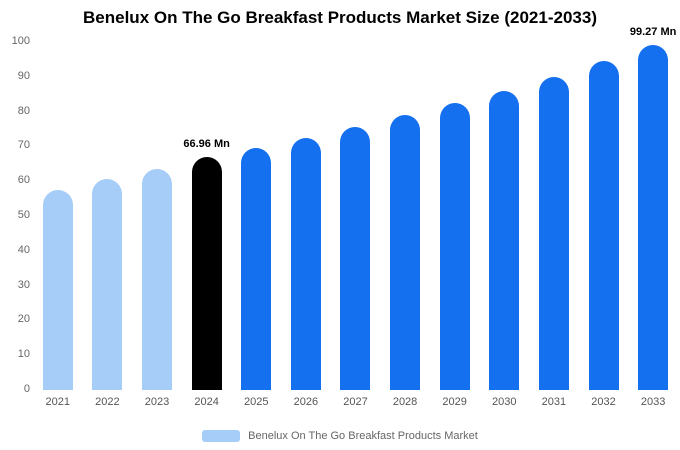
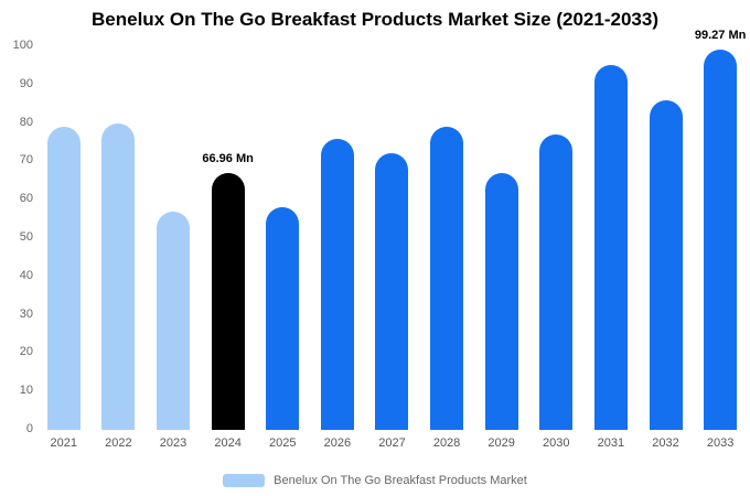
2021: 58 -> 79
2022: 60 -> 80
2023: 64 -> 57
2025: 70 -> 58
2026: 72 -> 76
2027: 76 -> 72
2029: 82 -> 67
2030: 86 -> 77
2031: 90 -> 95
2032: 94 -> 86
